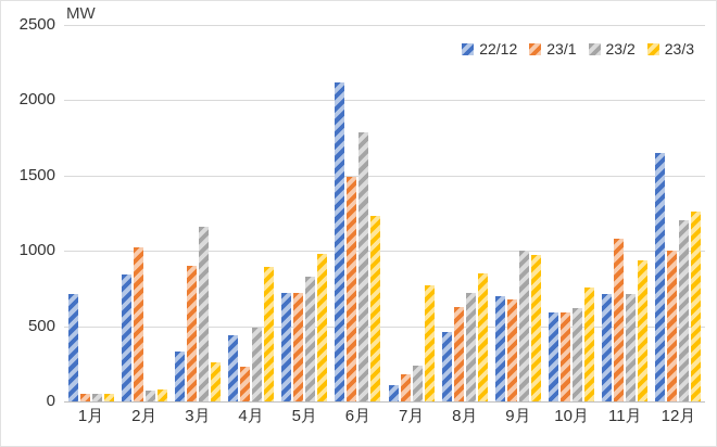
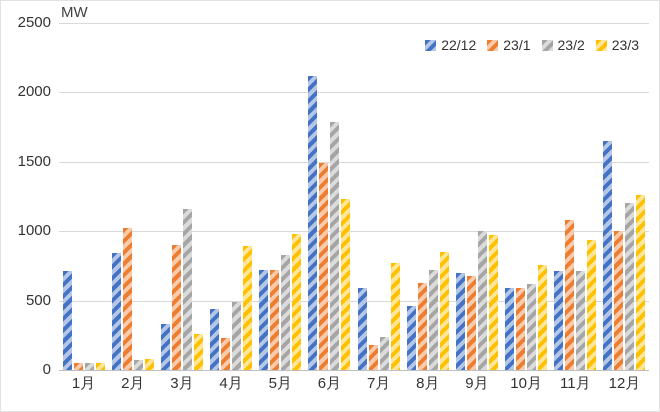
22/12/7月: 110 -> 590
